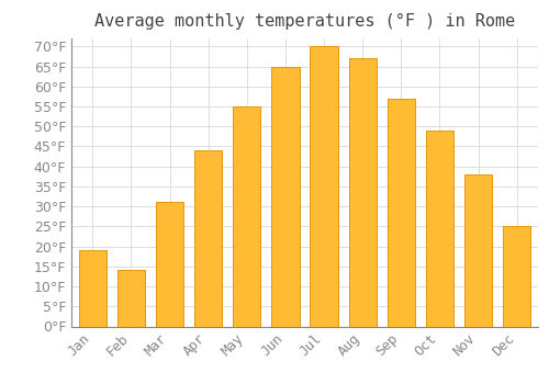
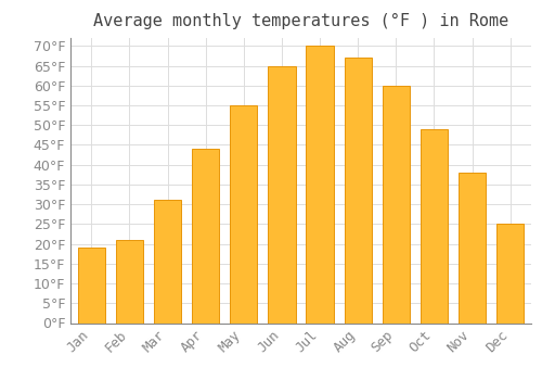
Feb: 14°F -> 21°F
Sep: 57°F -> 60°F
